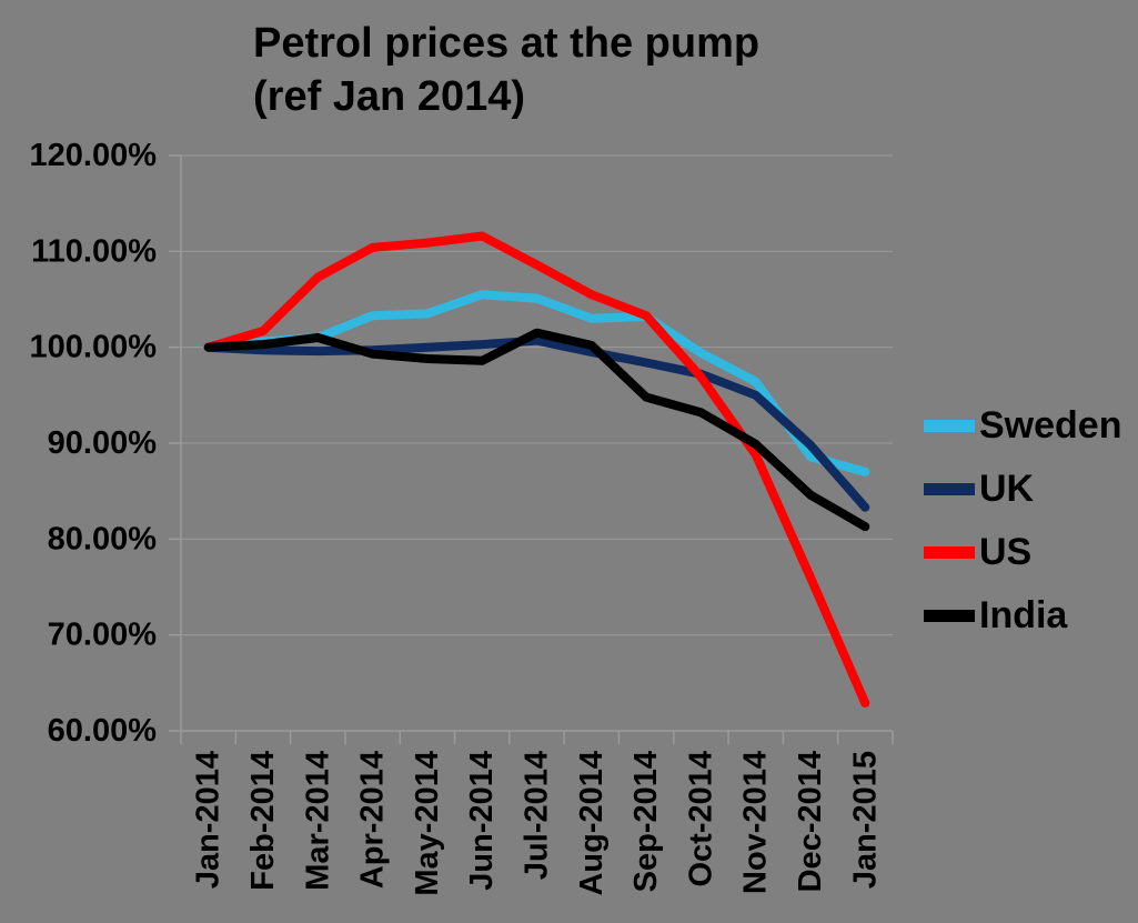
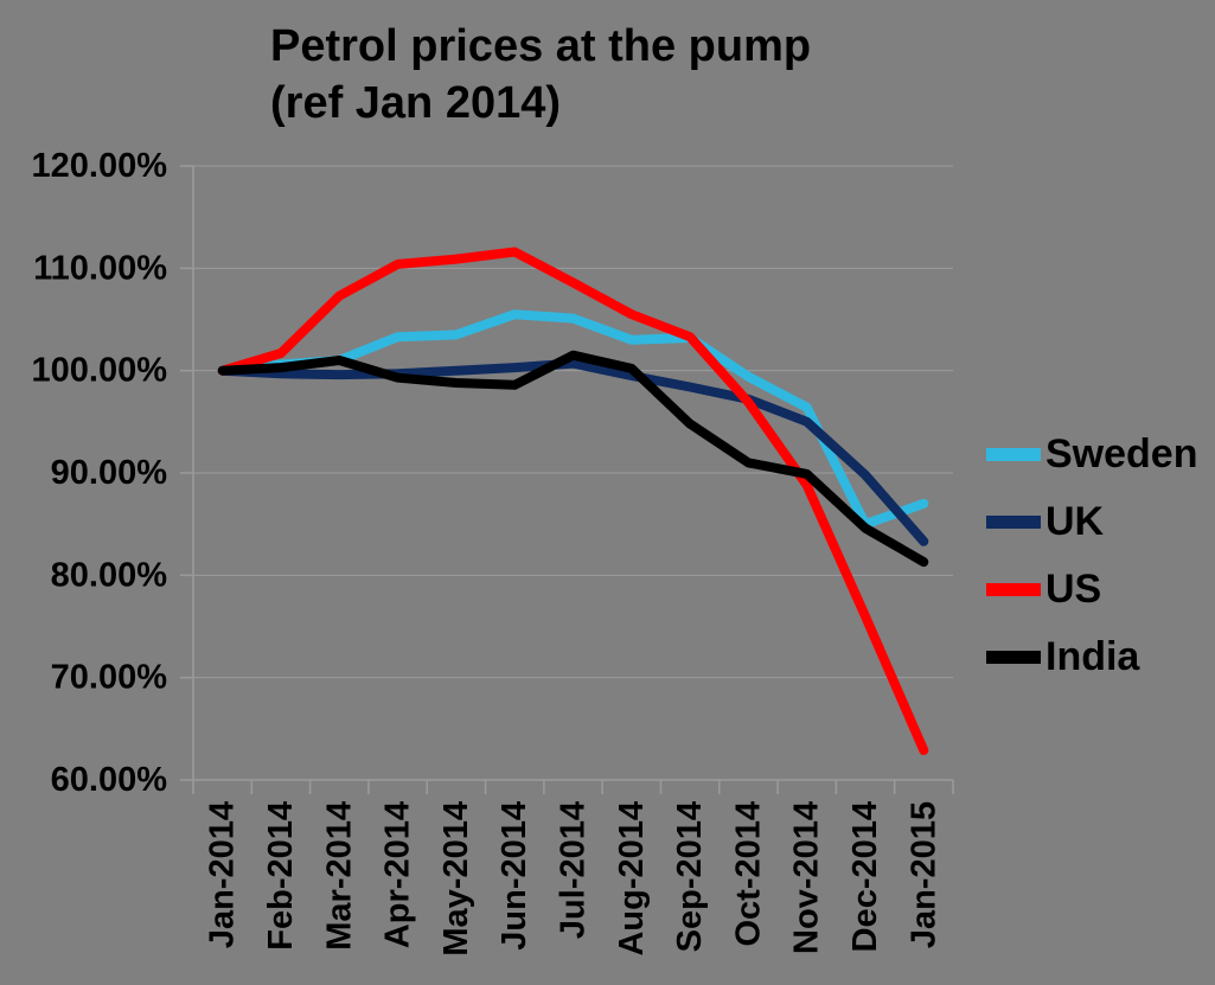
India/Oct-2014: 93% -> 91%
Sweden/Dec-2014: 89% -> 85%
